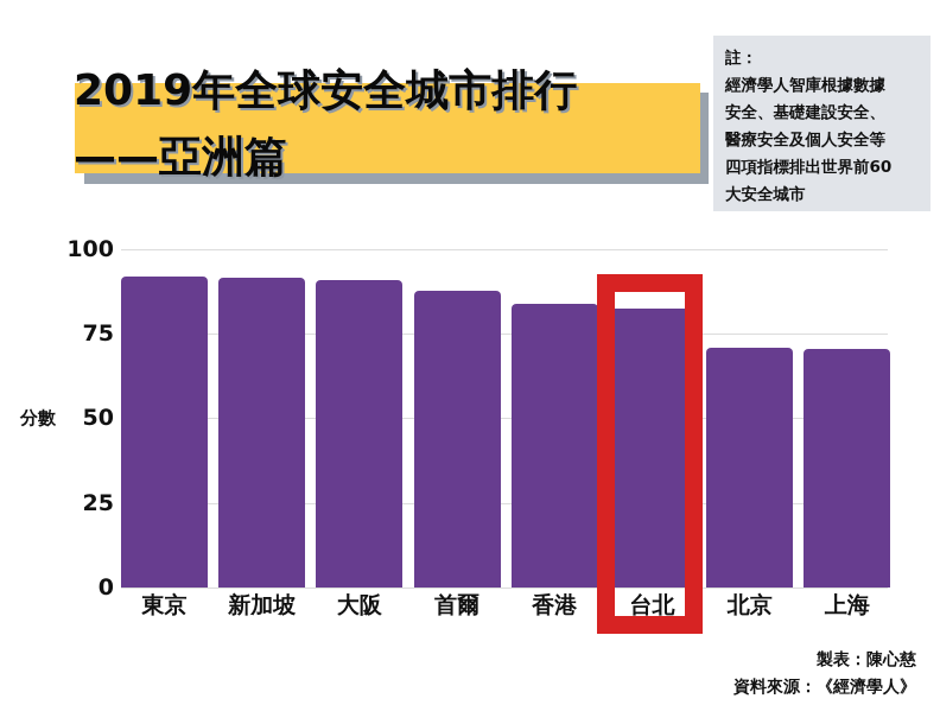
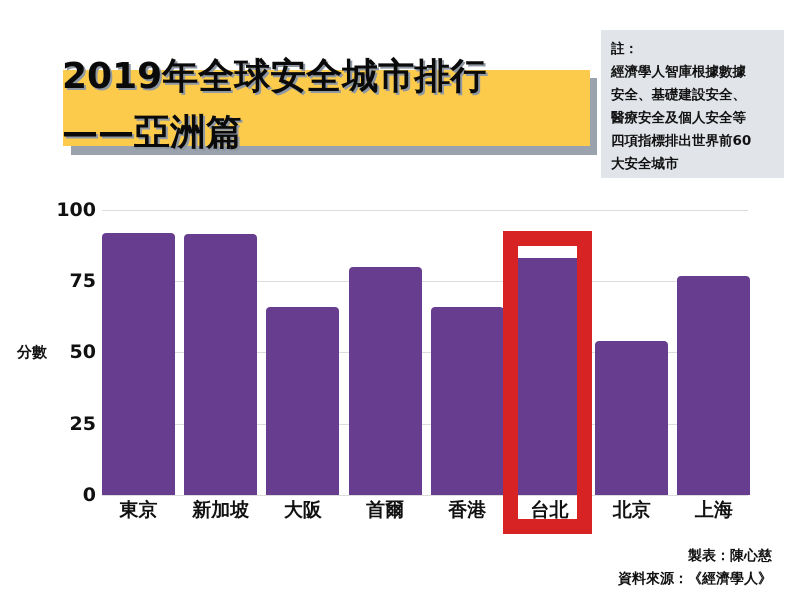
大阪: 91 -> 66
首爾: 88 -> 80
香港: 84 -> 66
台北: 82 -> 86
北京: 71 -> 54
上海: 70 -> 77
